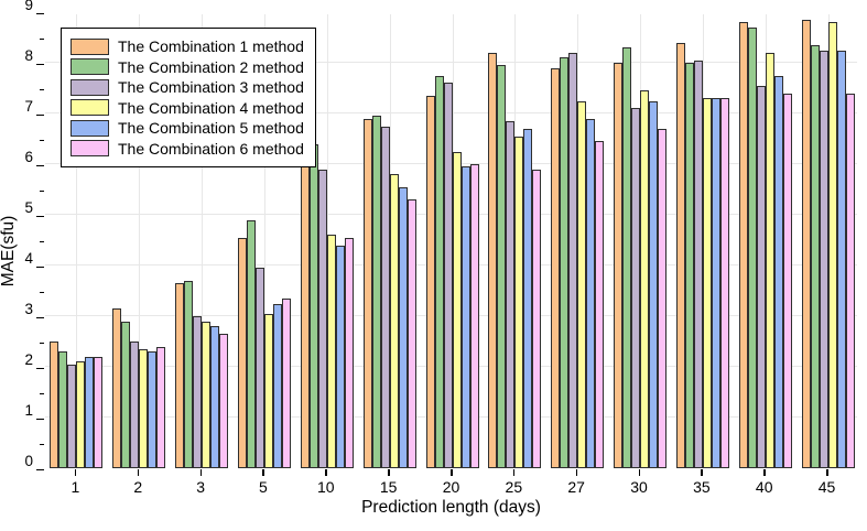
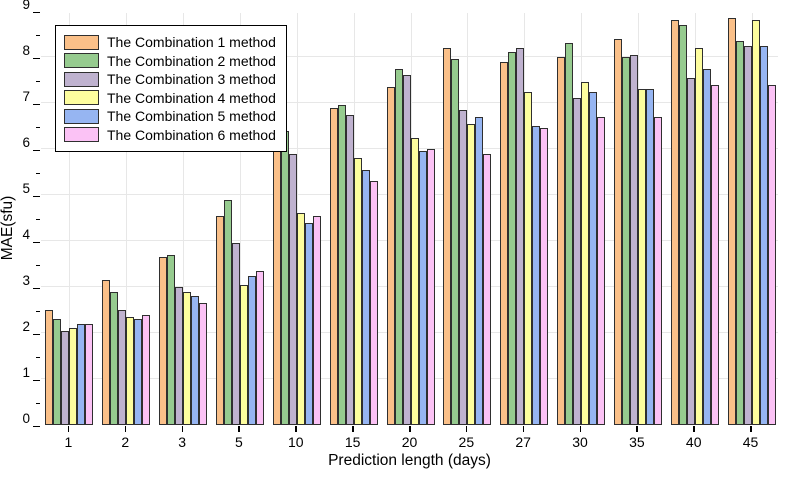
The Combination 5 method/27: 6.9 -> 6.5
The Combination 6 method/35: 7.3 -> 6.7
